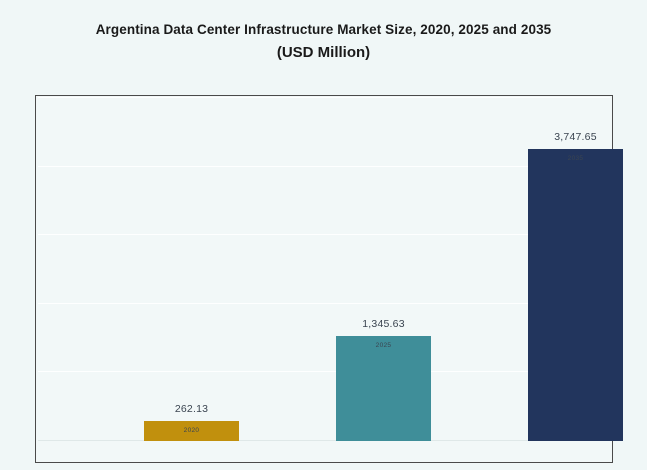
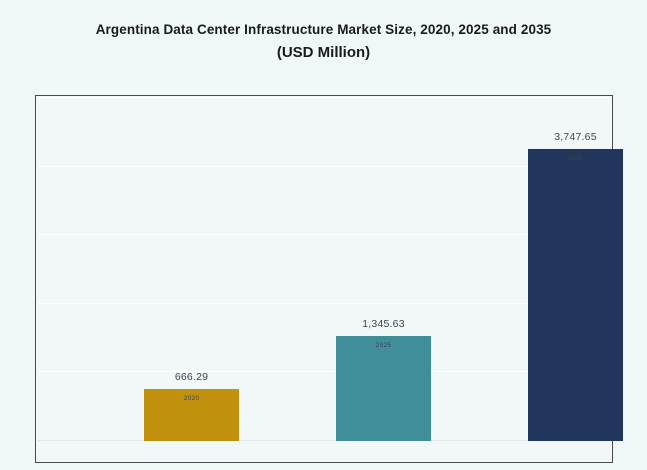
2020: 262.13 -> 666.29
